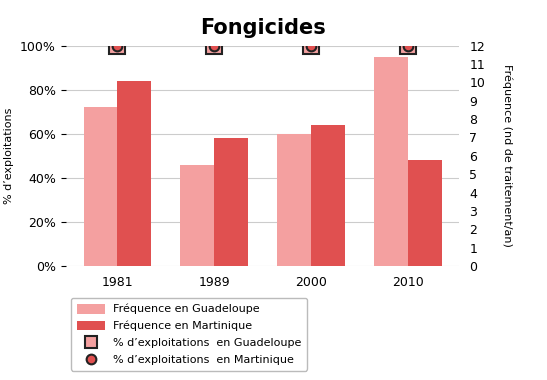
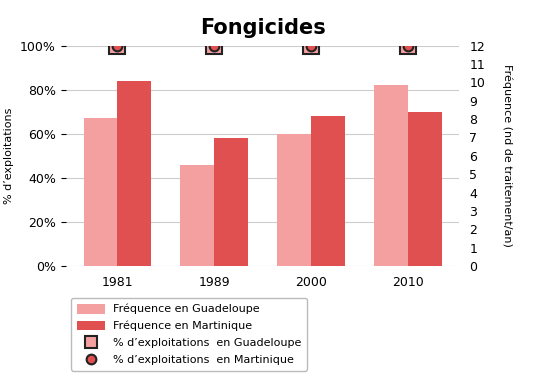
Fréquence en Guadeloupe/1981: 72% -> 67%
Fréquence en Martinique/2000: 64% -> 68%
Fréquence en Guadeloupe/2010: 95% -> 82%
Fréquence en Martinique/2010: 48% -> 70%
